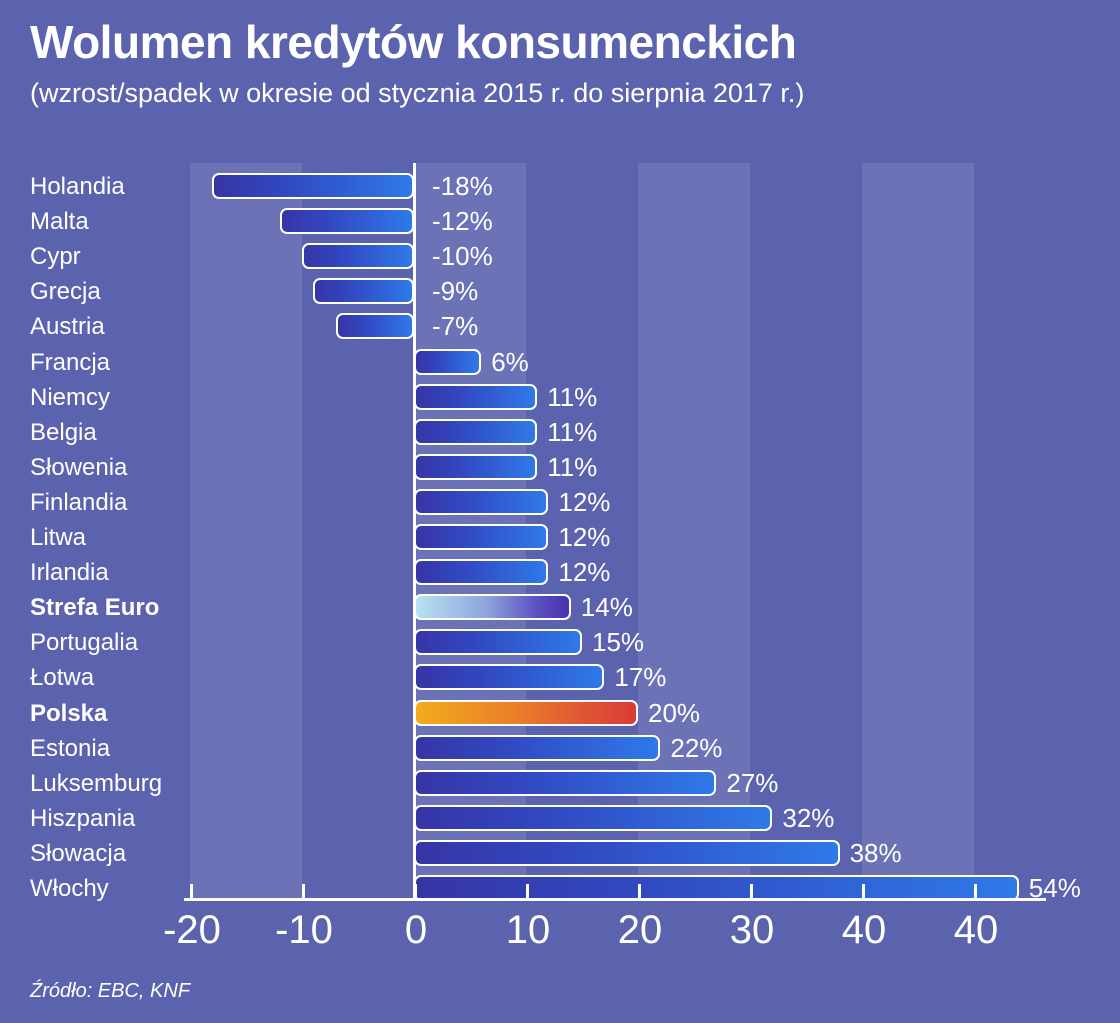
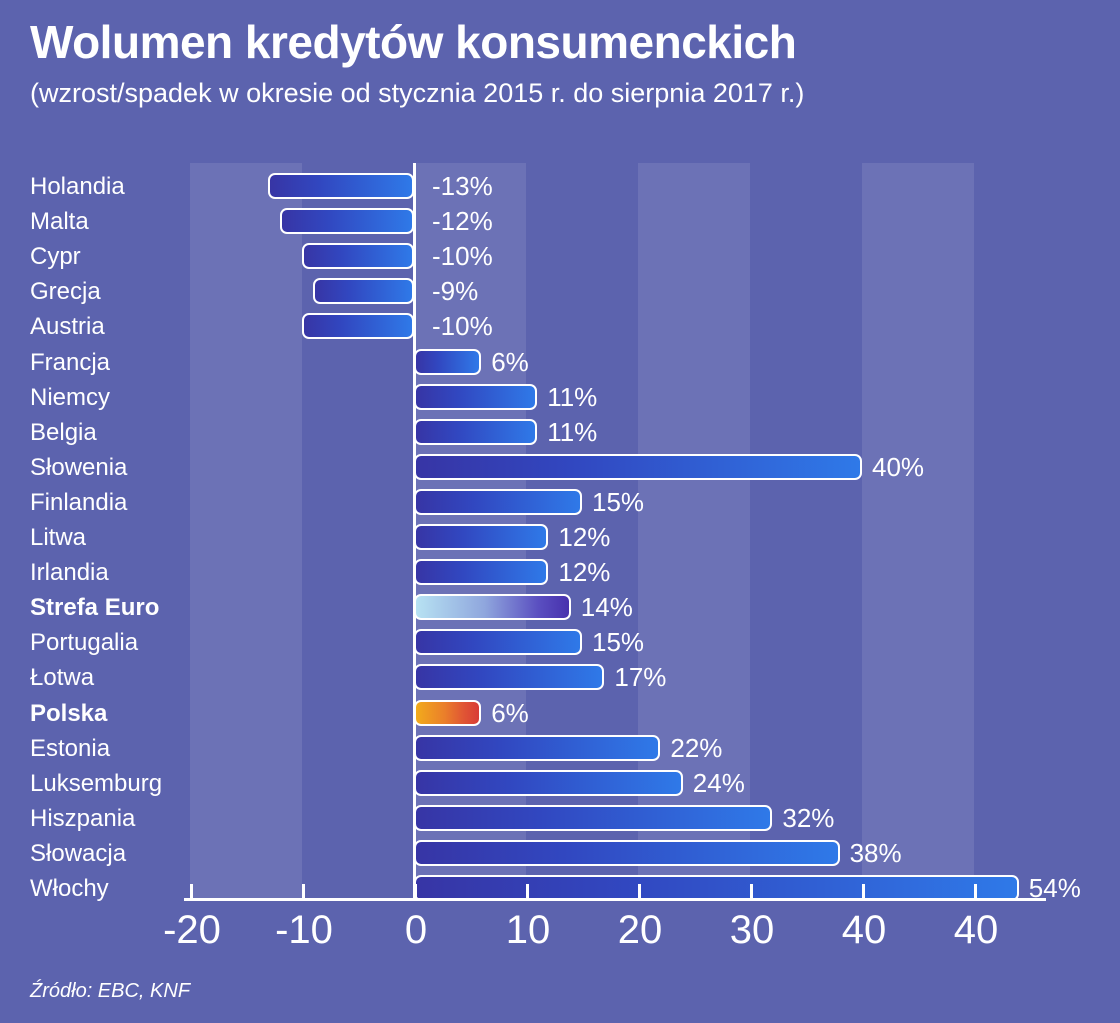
Holandia: -18% -> -13%
Austria: -7% -> -10%
Słowenia: 11% -> 40%
Finlandia: 12% -> 15%
Polska: 20% -> 6%
Luksemburg: 27% -> 24%
